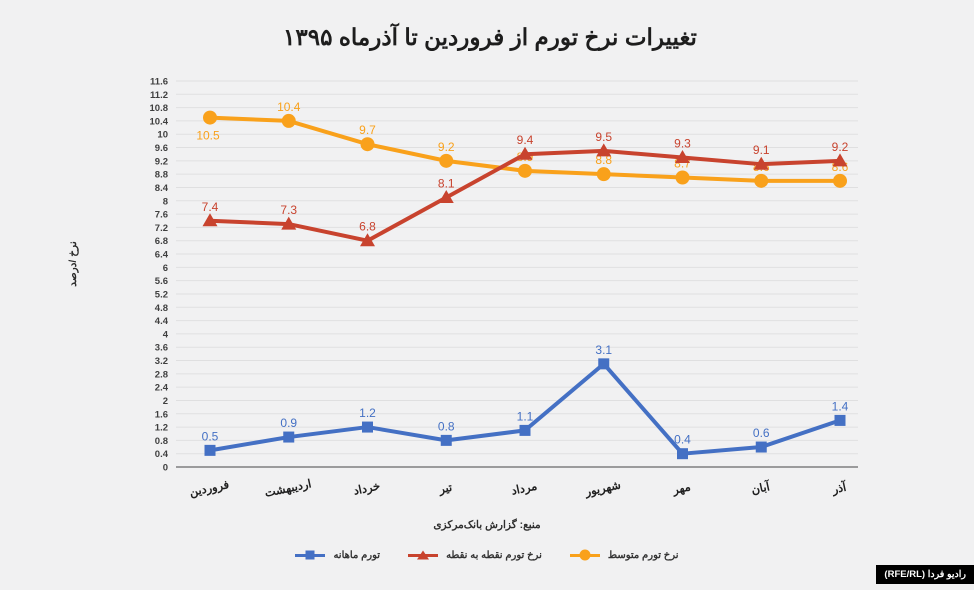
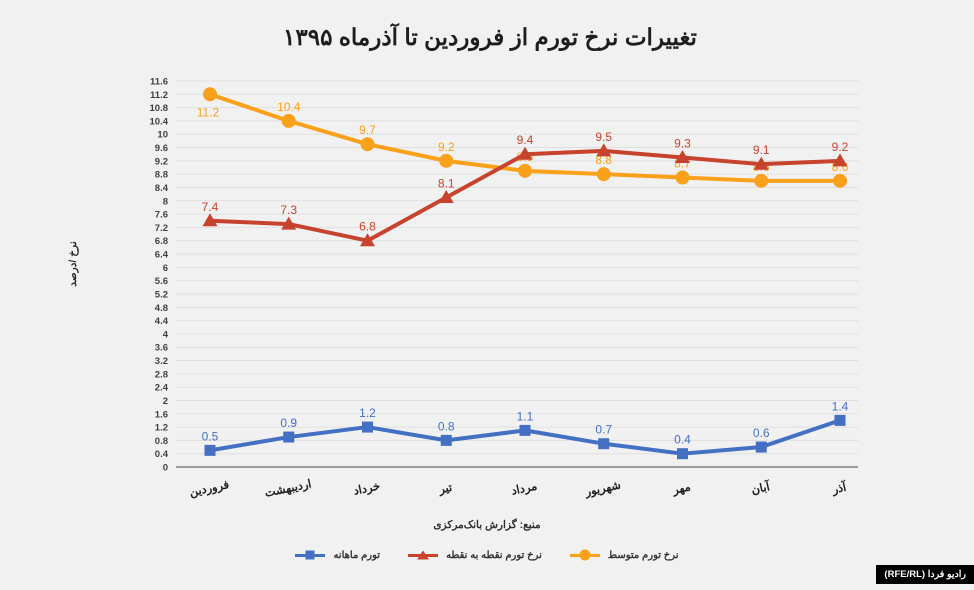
نرخ تورم متوسط/فروردین: 10.5 -> 11.2
تورم ماهانه/شهریور: 3.1 -> 0.7
